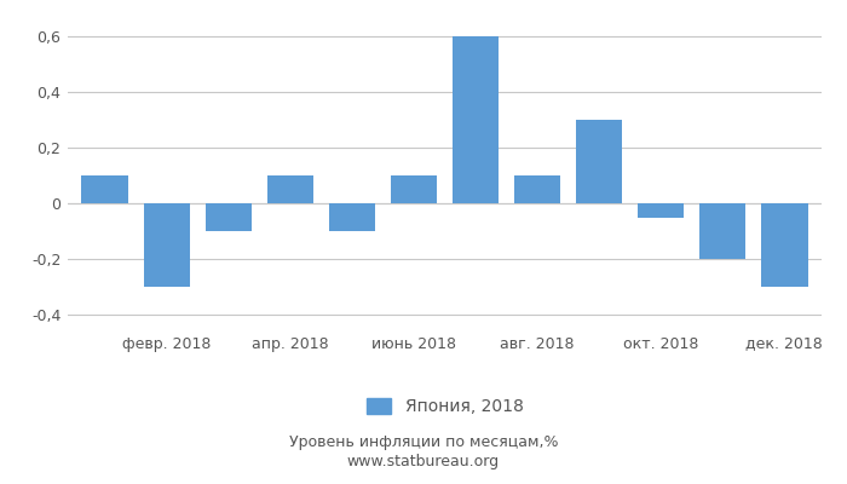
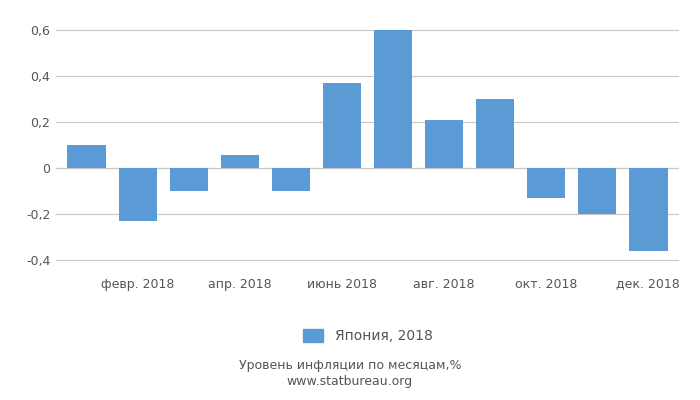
февр. 2018: -0,30 -> -0,23
апр. 2018: 0,10 -> 0,06
июнь 2018: 0,10 -> 0,37
авг. 2018: 0,10 -> 0,21
окт. 2018: -0,05 -> -0,13
дек. 2018: -0,30 -> -0,36
